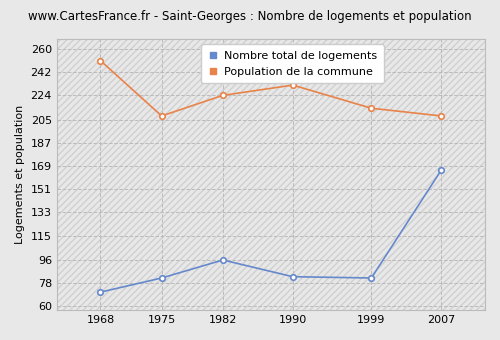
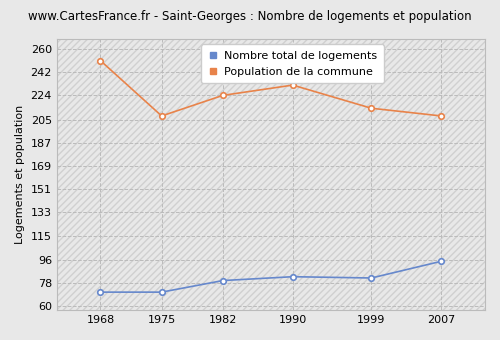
Nombre total de logements/1975: 82 -> 71
Nombre total de logements/1982: 96 -> 80
Nombre total de logements/2007: 166 -> 95
